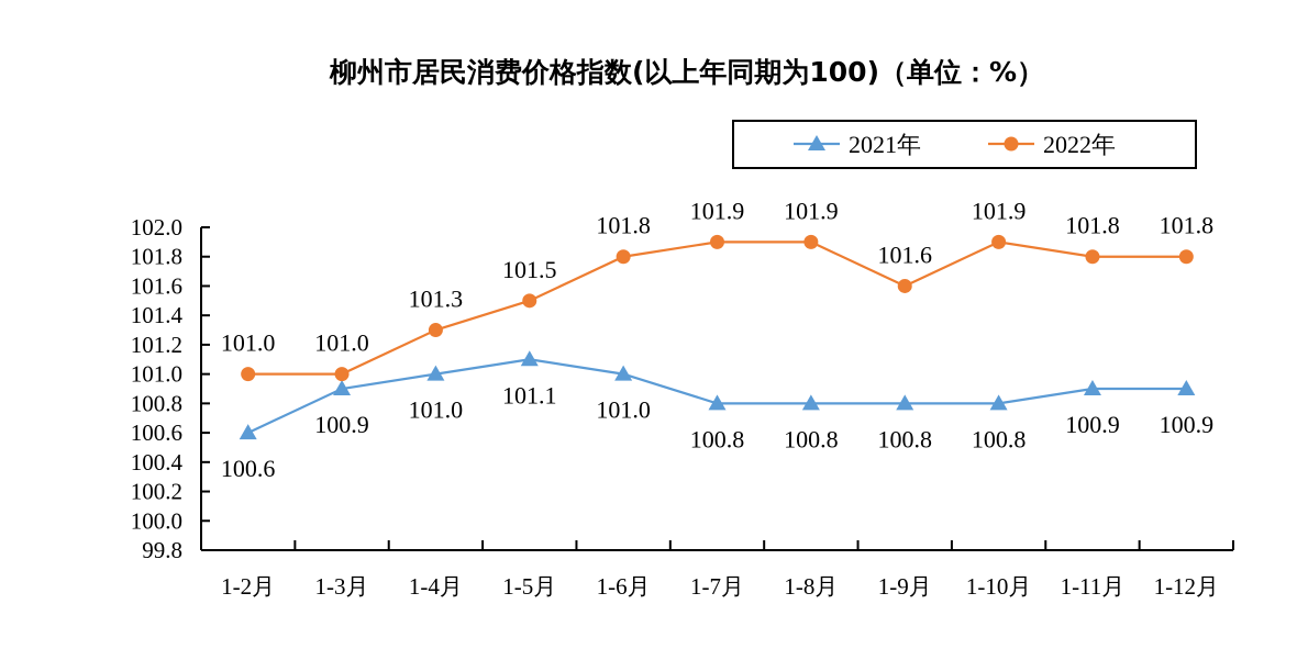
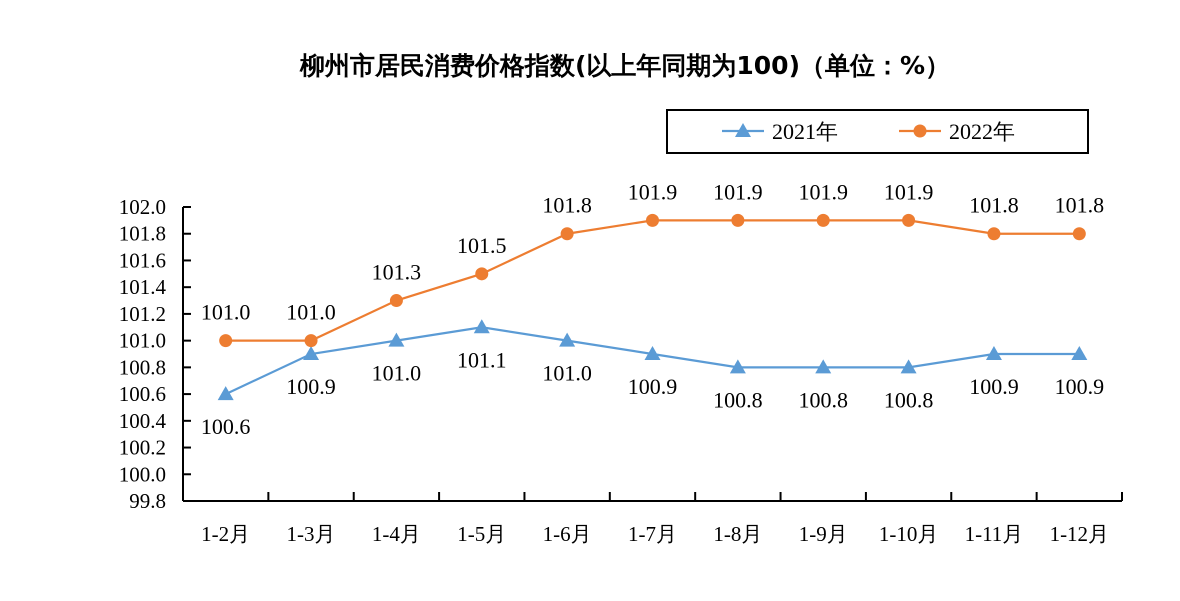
2021年/1-7月: 100.8 -> 100.9
2022年/1-9月: 101.6 -> 101.9
